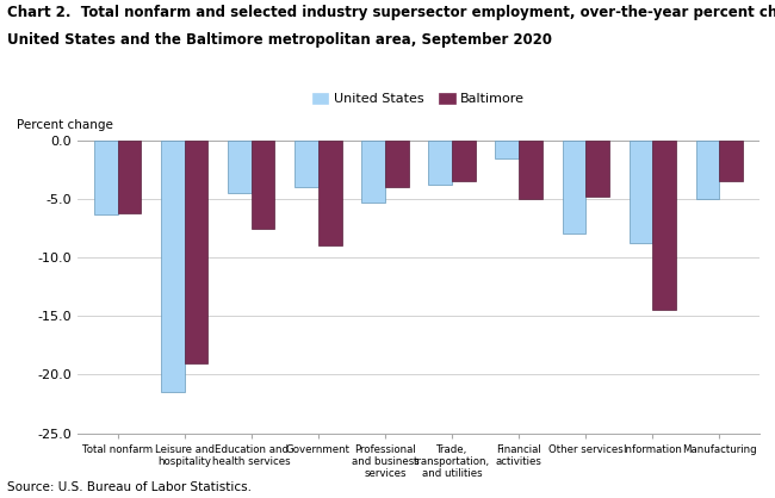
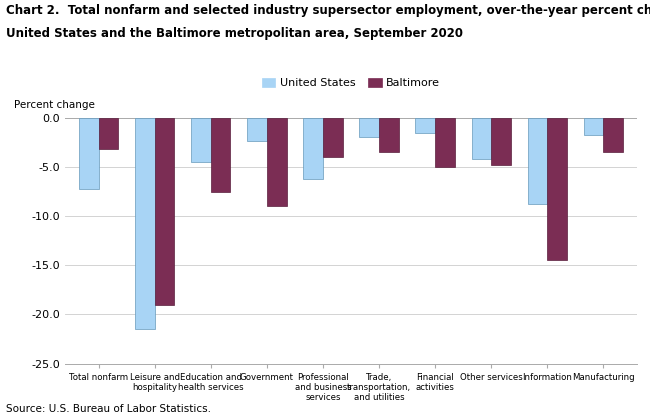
United States/Total nonfarm: -6.3 -> -7.2
Baltimore/Total nonfarm: -6.2 -> -3.2
United States/Government: -4.0 -> -2.4
United States/Professional and business services: -5.3 -> -6.2
United States/Trade, transportation, and utilities: -3.8 -> -2.0
United States/Other services: -8.0 -> -4.2
United States/Manufacturing: -5.0 -> -1.8
